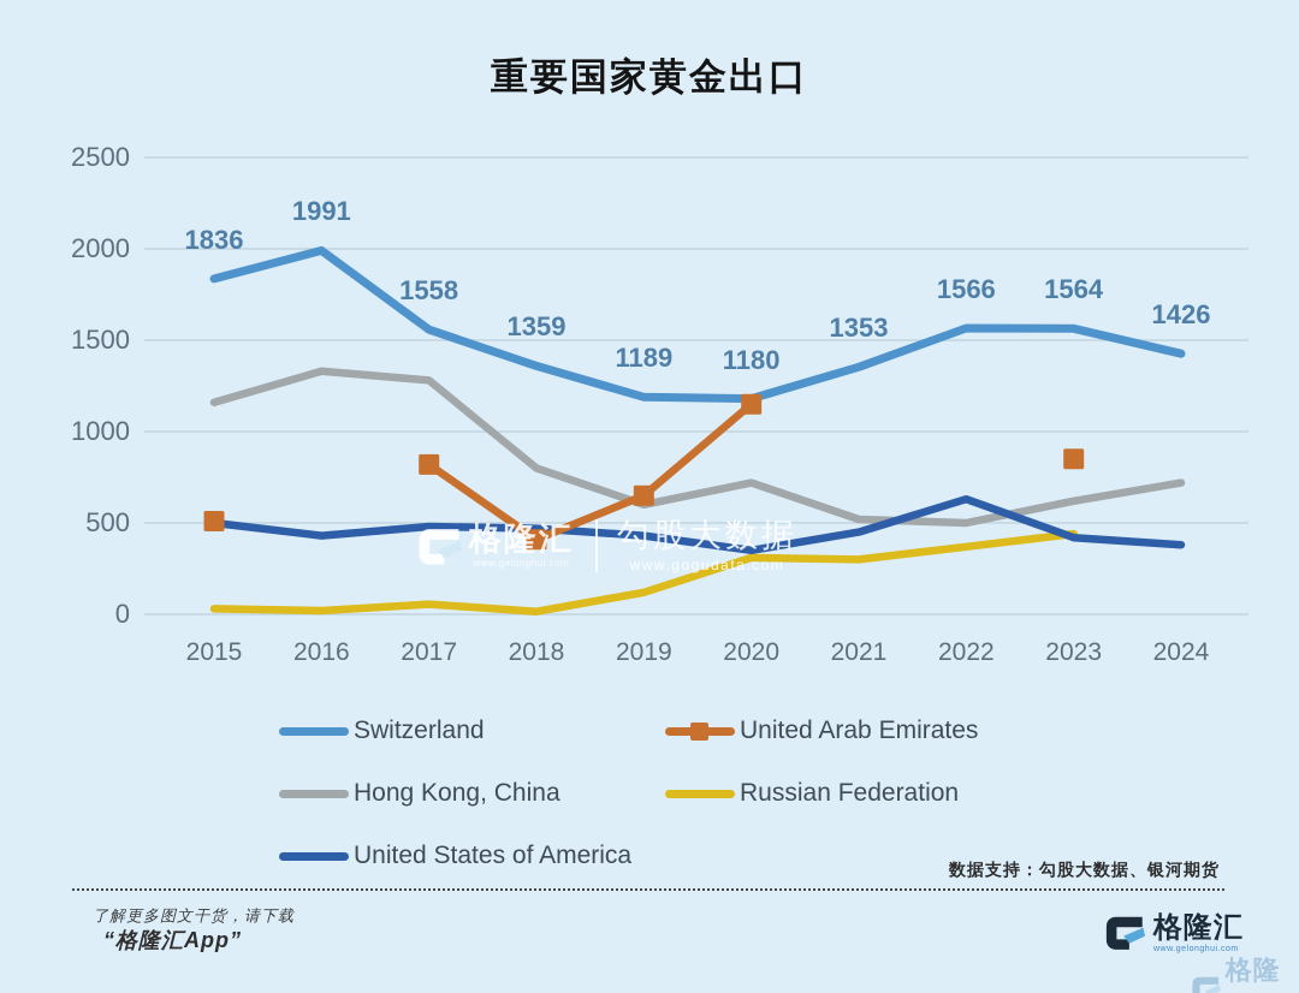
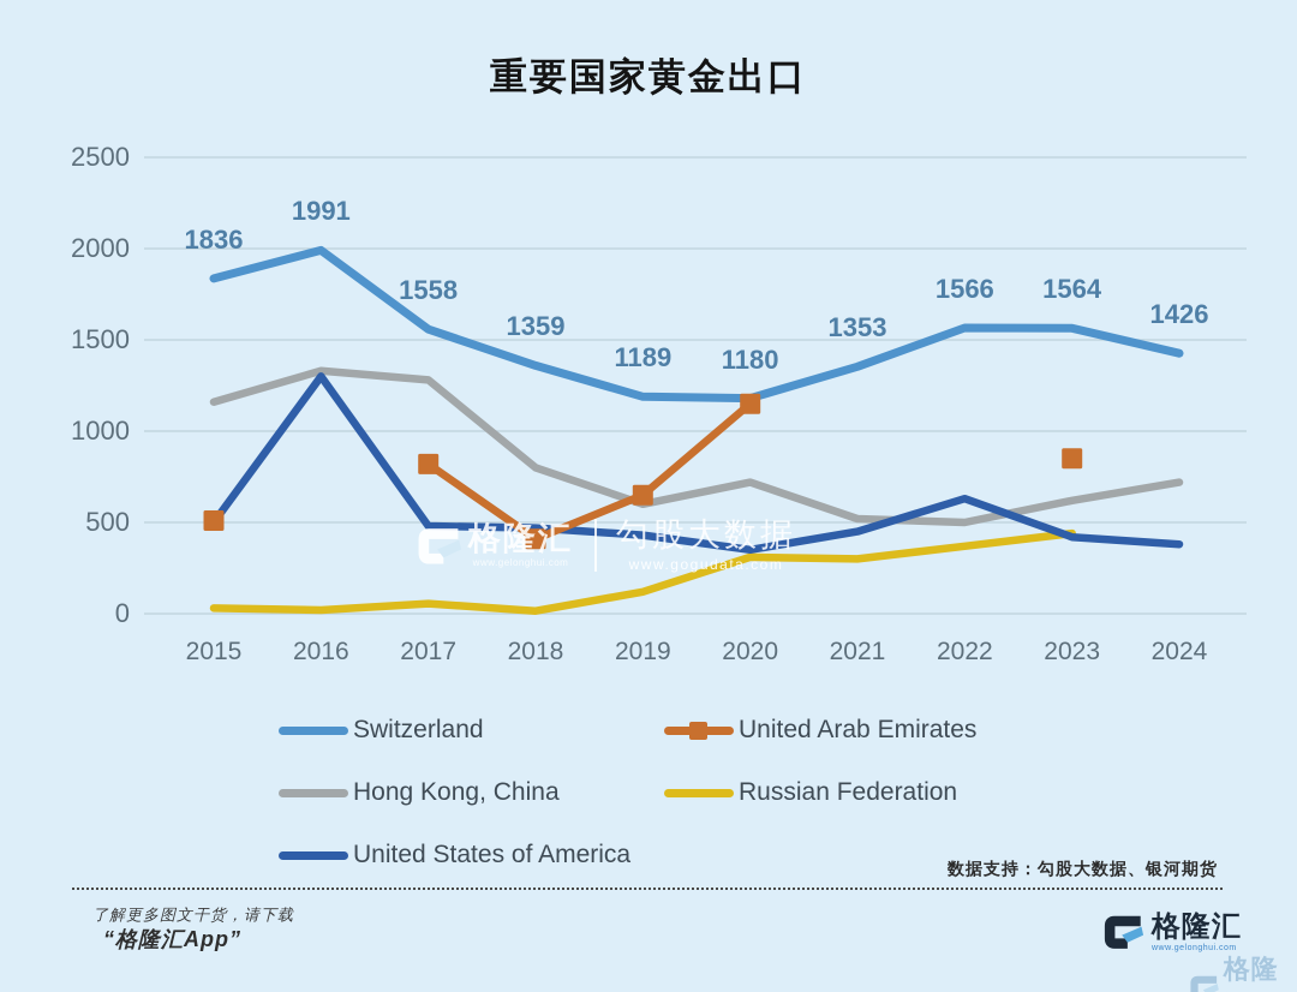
United States of America/2016: 430 -> 1300
